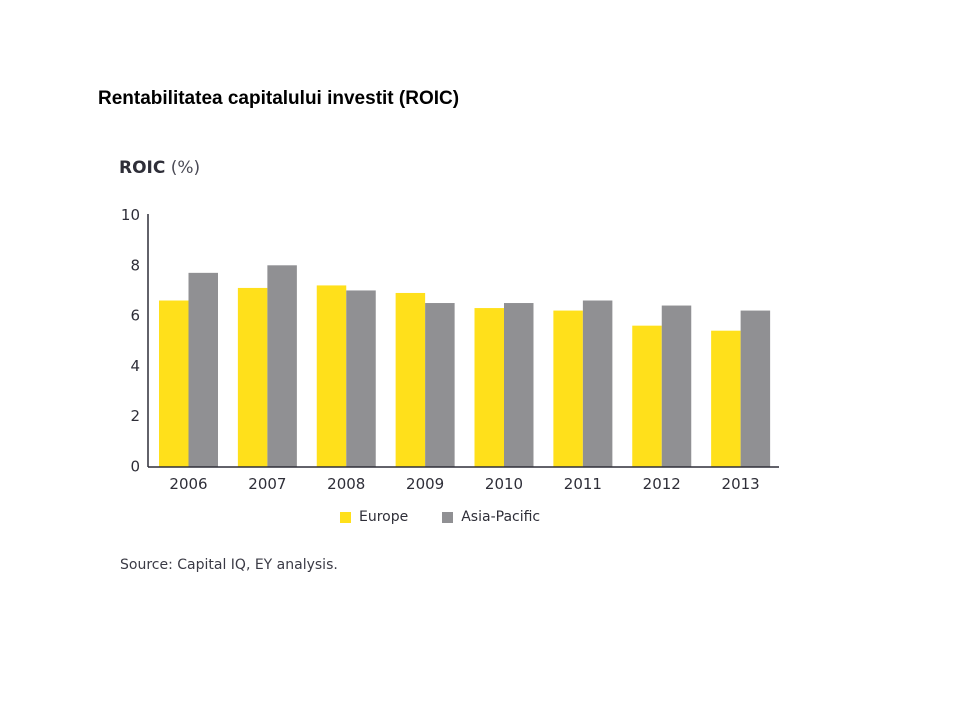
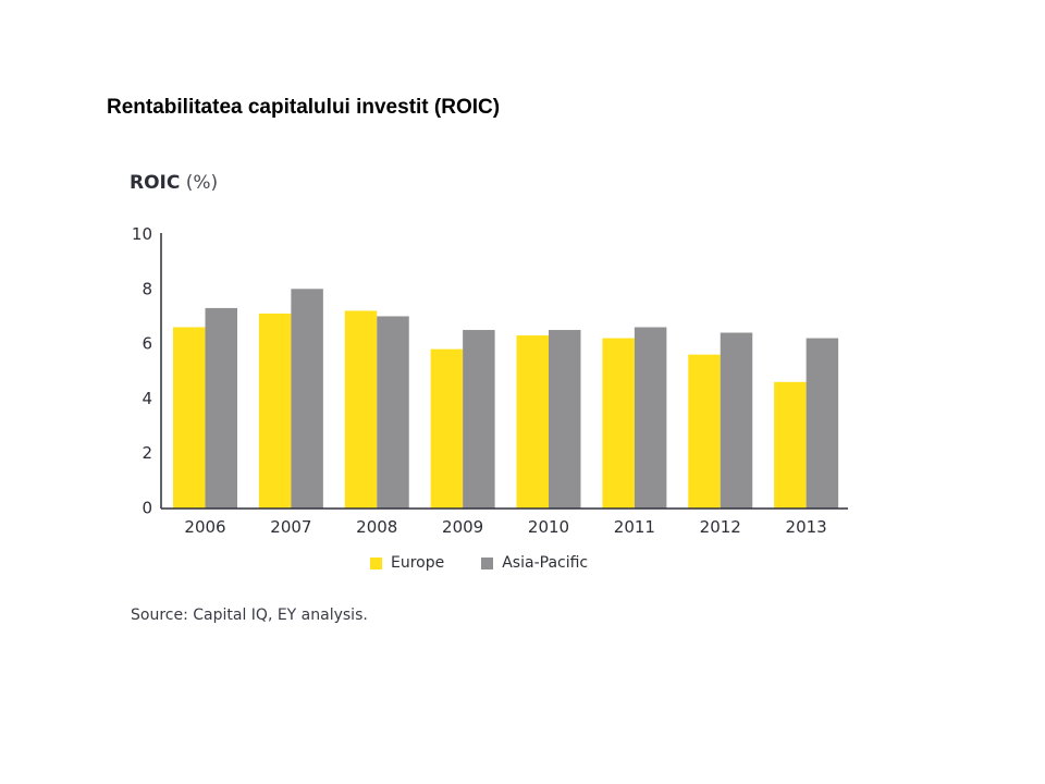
Asia-Pacific/2006: 7.7 -> 7.3
Europe/2009: 6.9 -> 5.8
Europe/2013: 5.4 -> 4.6
